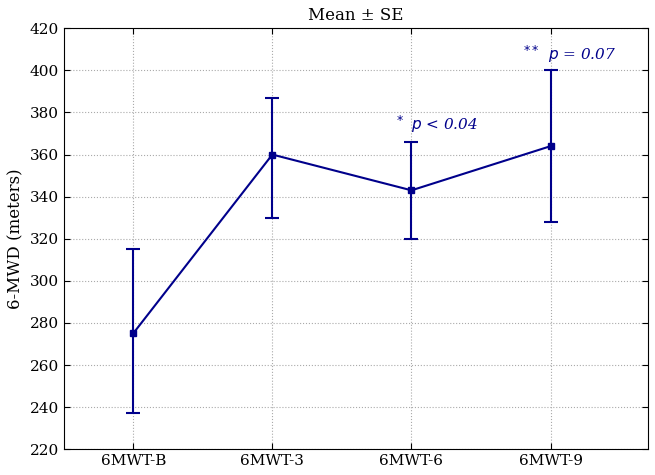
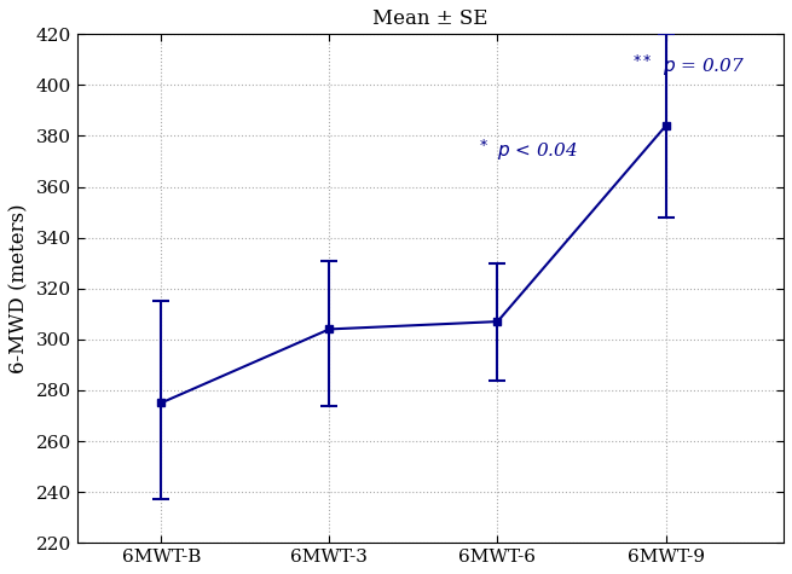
6MWT-3: 360 -> 304
6MWT-6: 343 -> 307
6MWT-9: 364 -> 384
